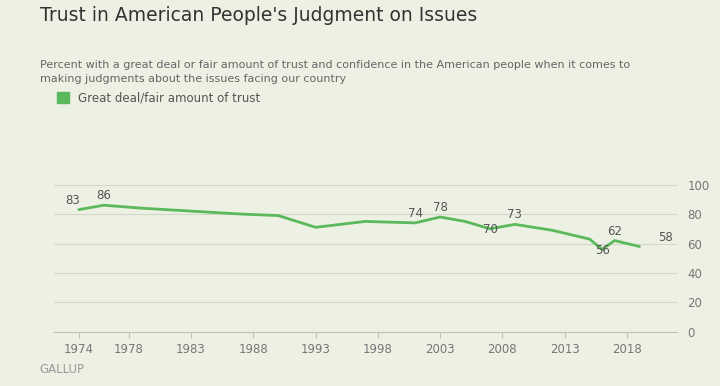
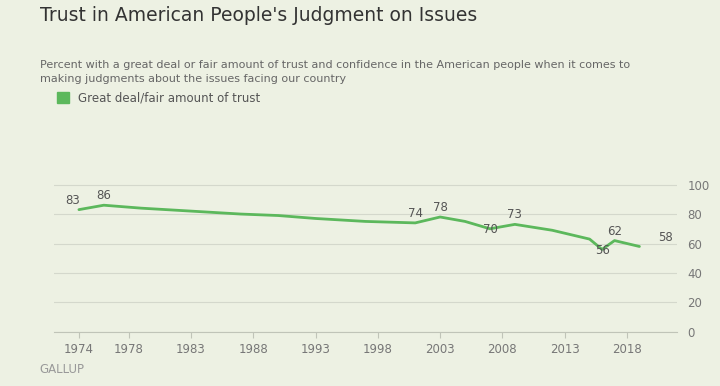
1993: 71 -> 77
